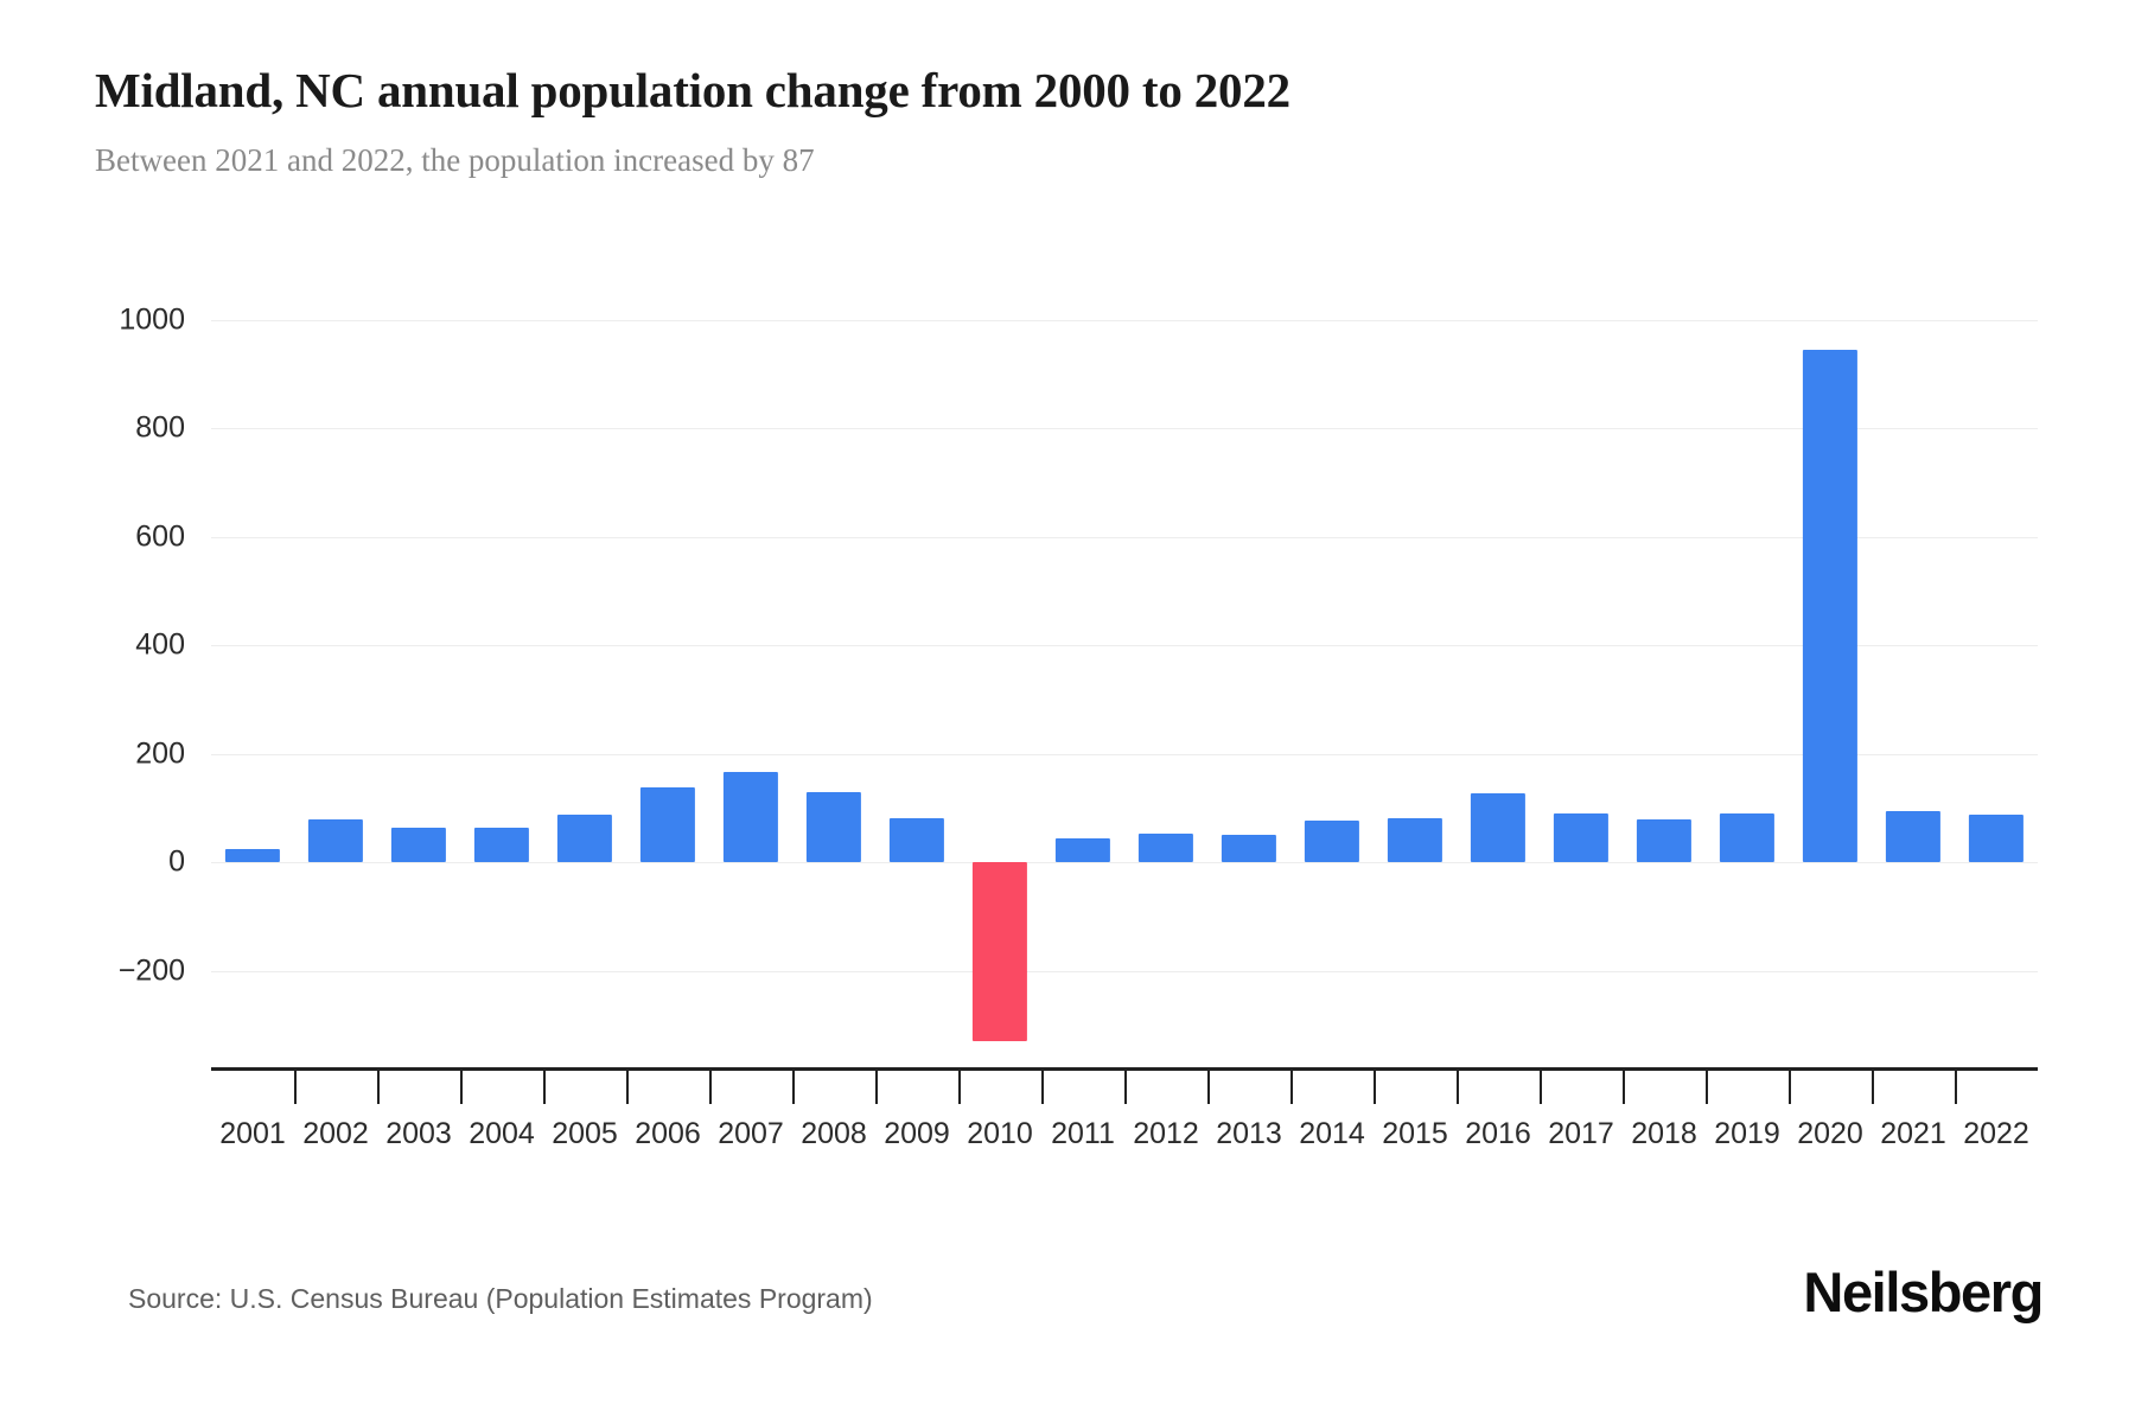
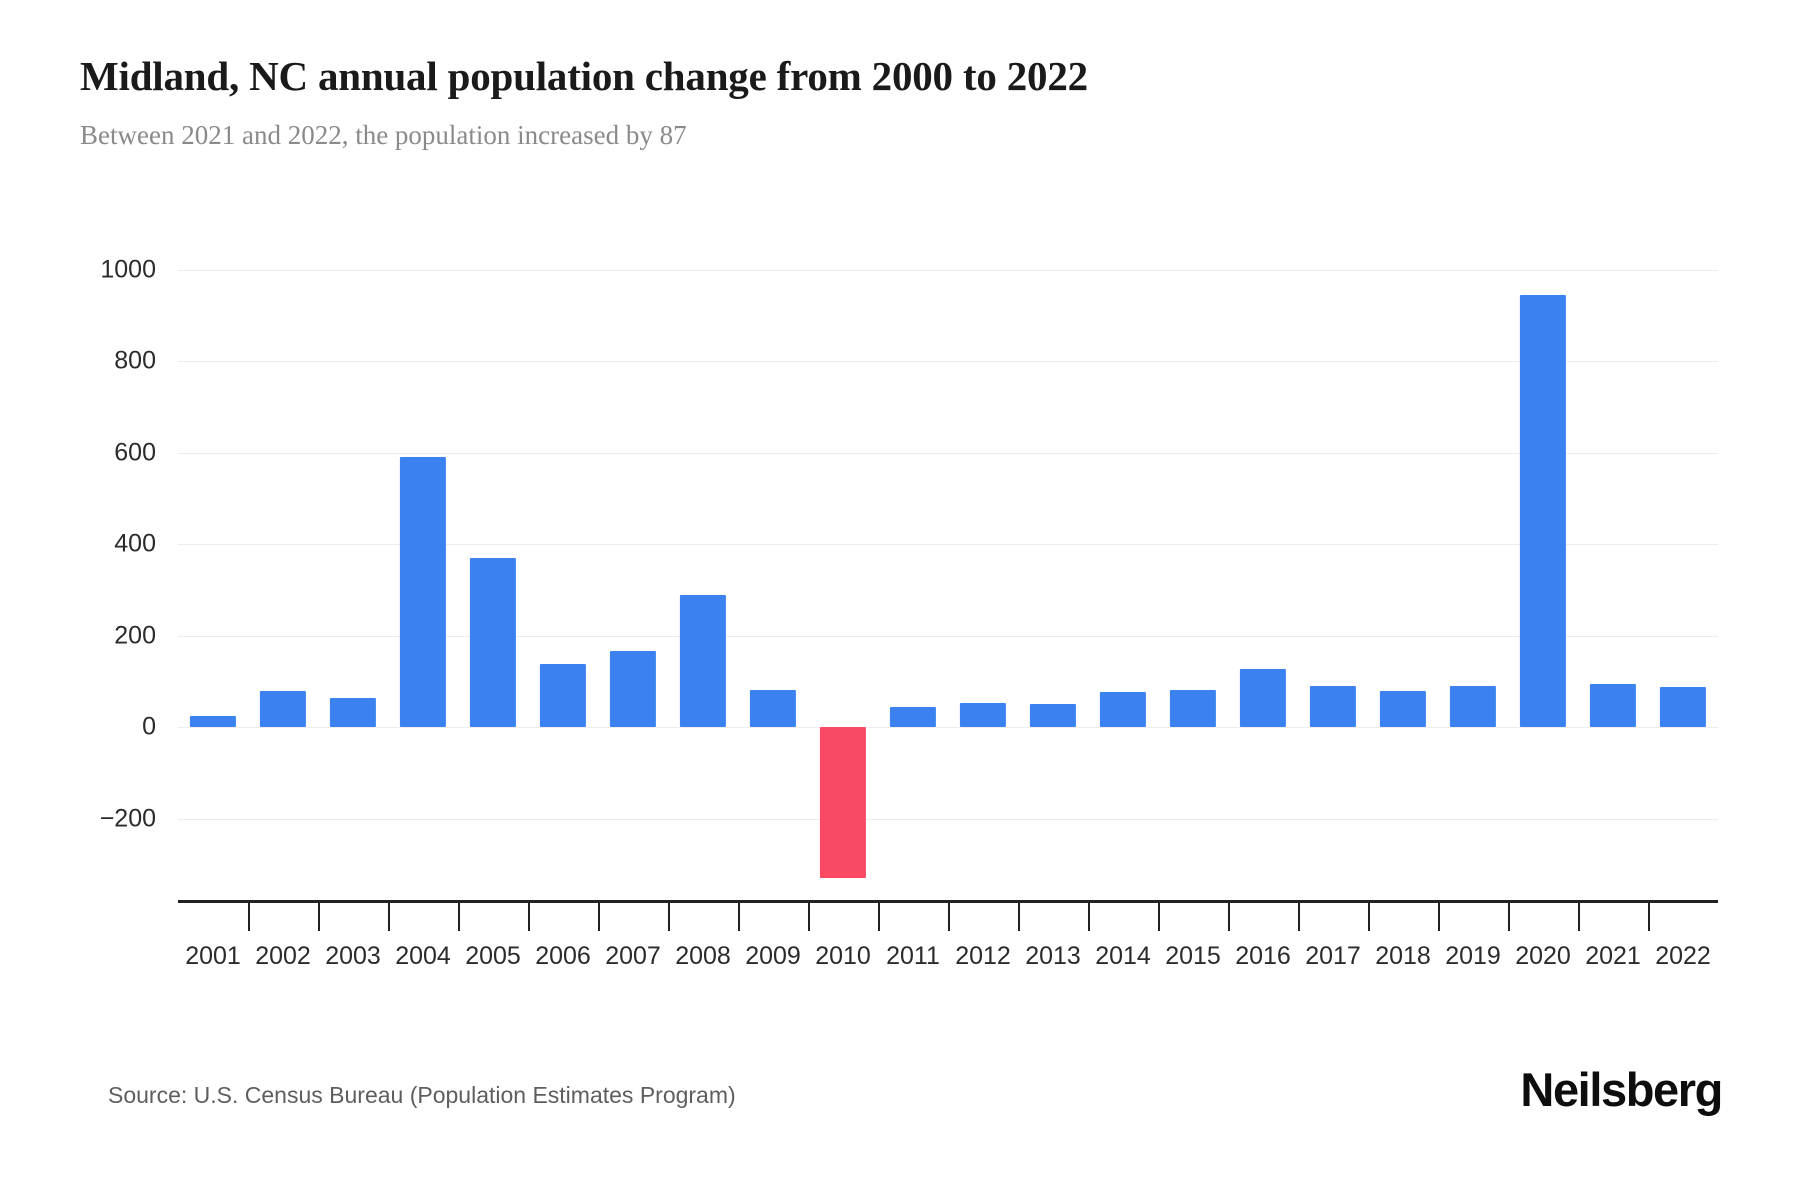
2004: 60 -> 590
2005: 90 -> 370
2008: 130 -> 290
